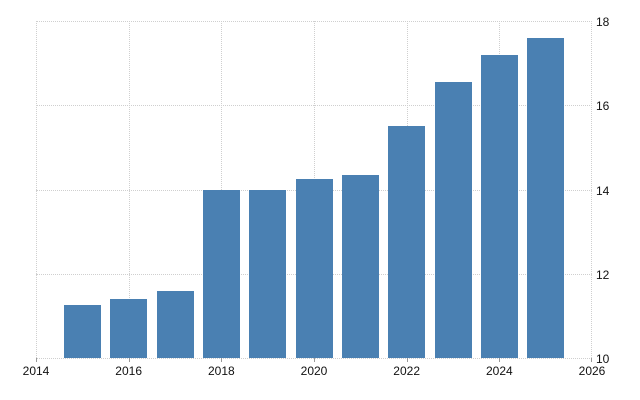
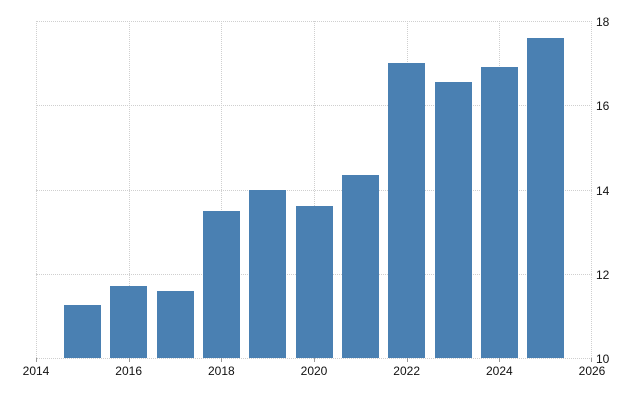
2016: 11.4 -> 11.7
2018: 14.0 -> 13.5
2020: 14.2 -> 13.6
2022: 15.5 -> 17.0
2024: 17.2 -> 16.9
